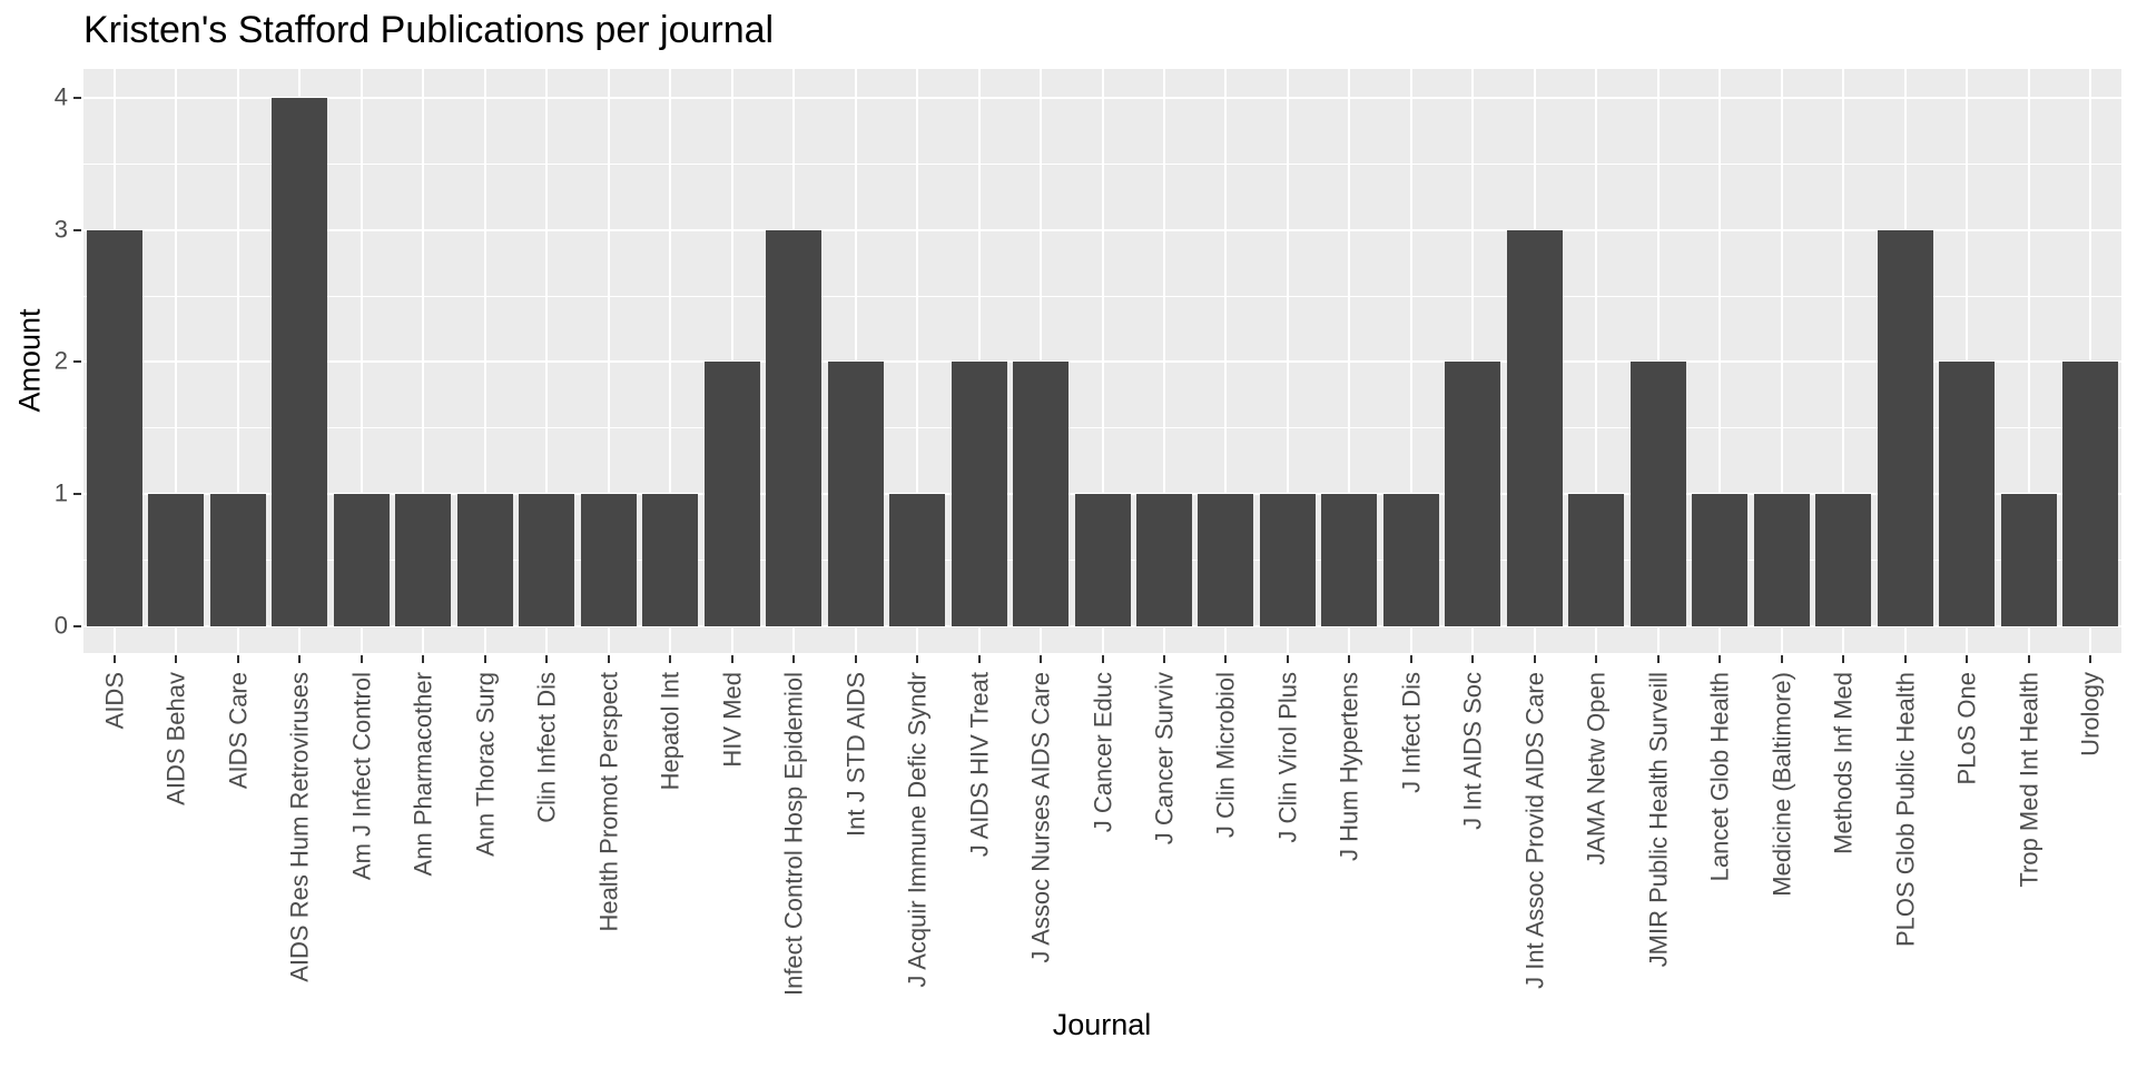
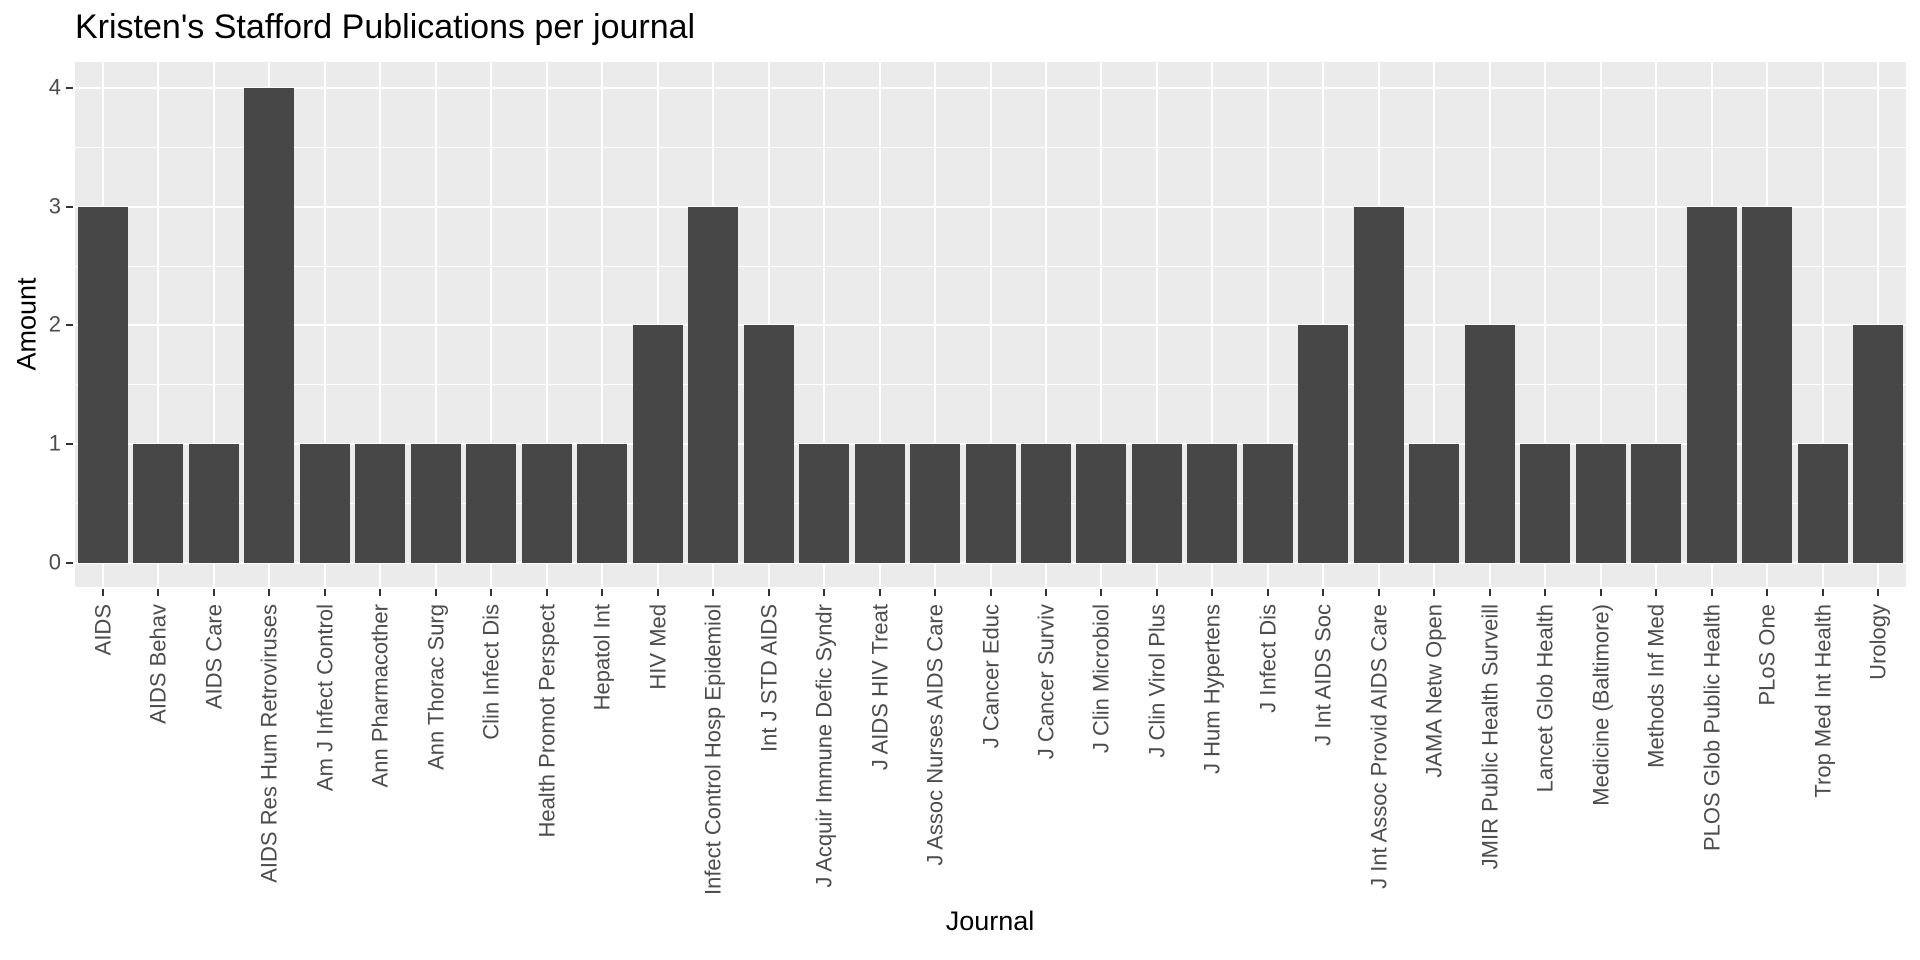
J AIDS HIV Treat: 2 -> 1
J Assoc Nurses AIDS Care: 2 -> 1
PLoS One: 2 -> 3
